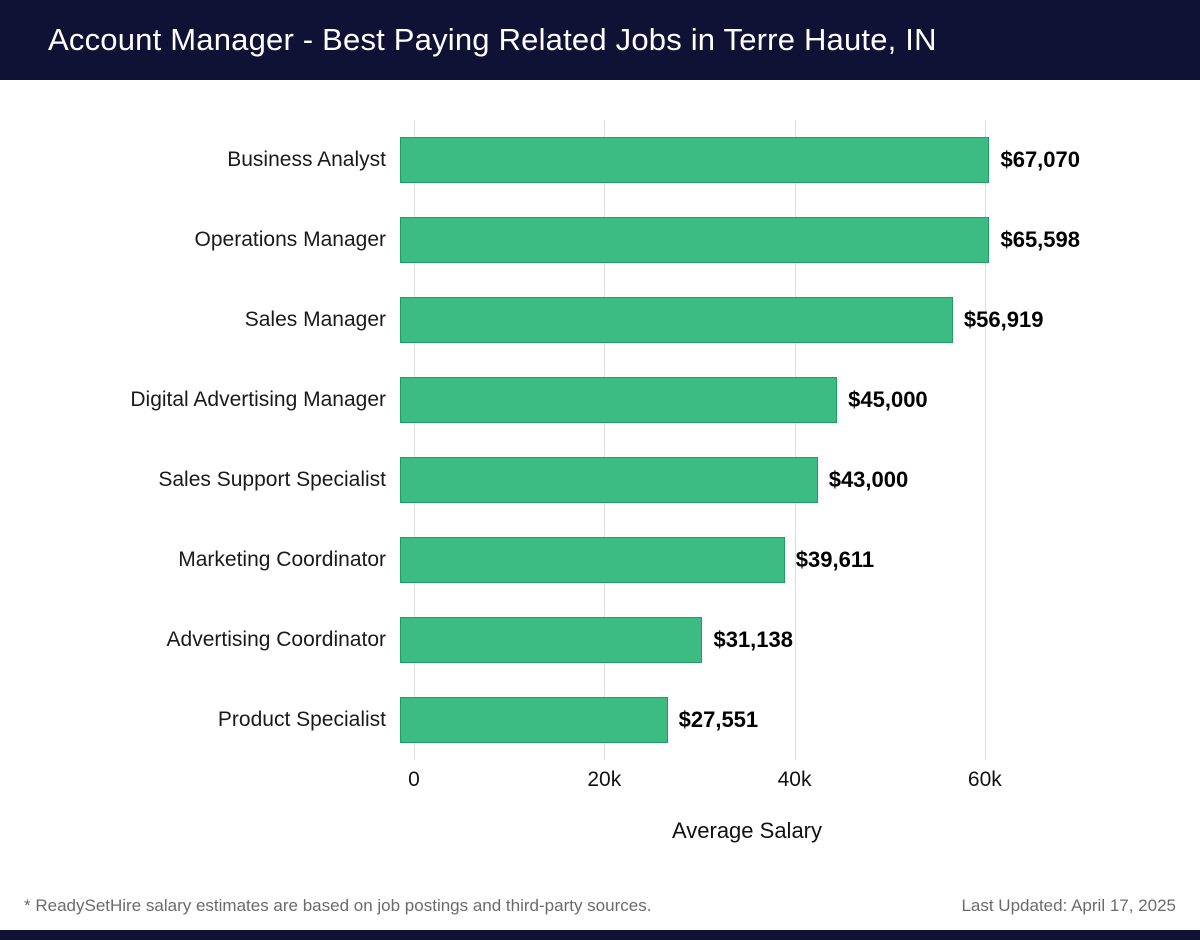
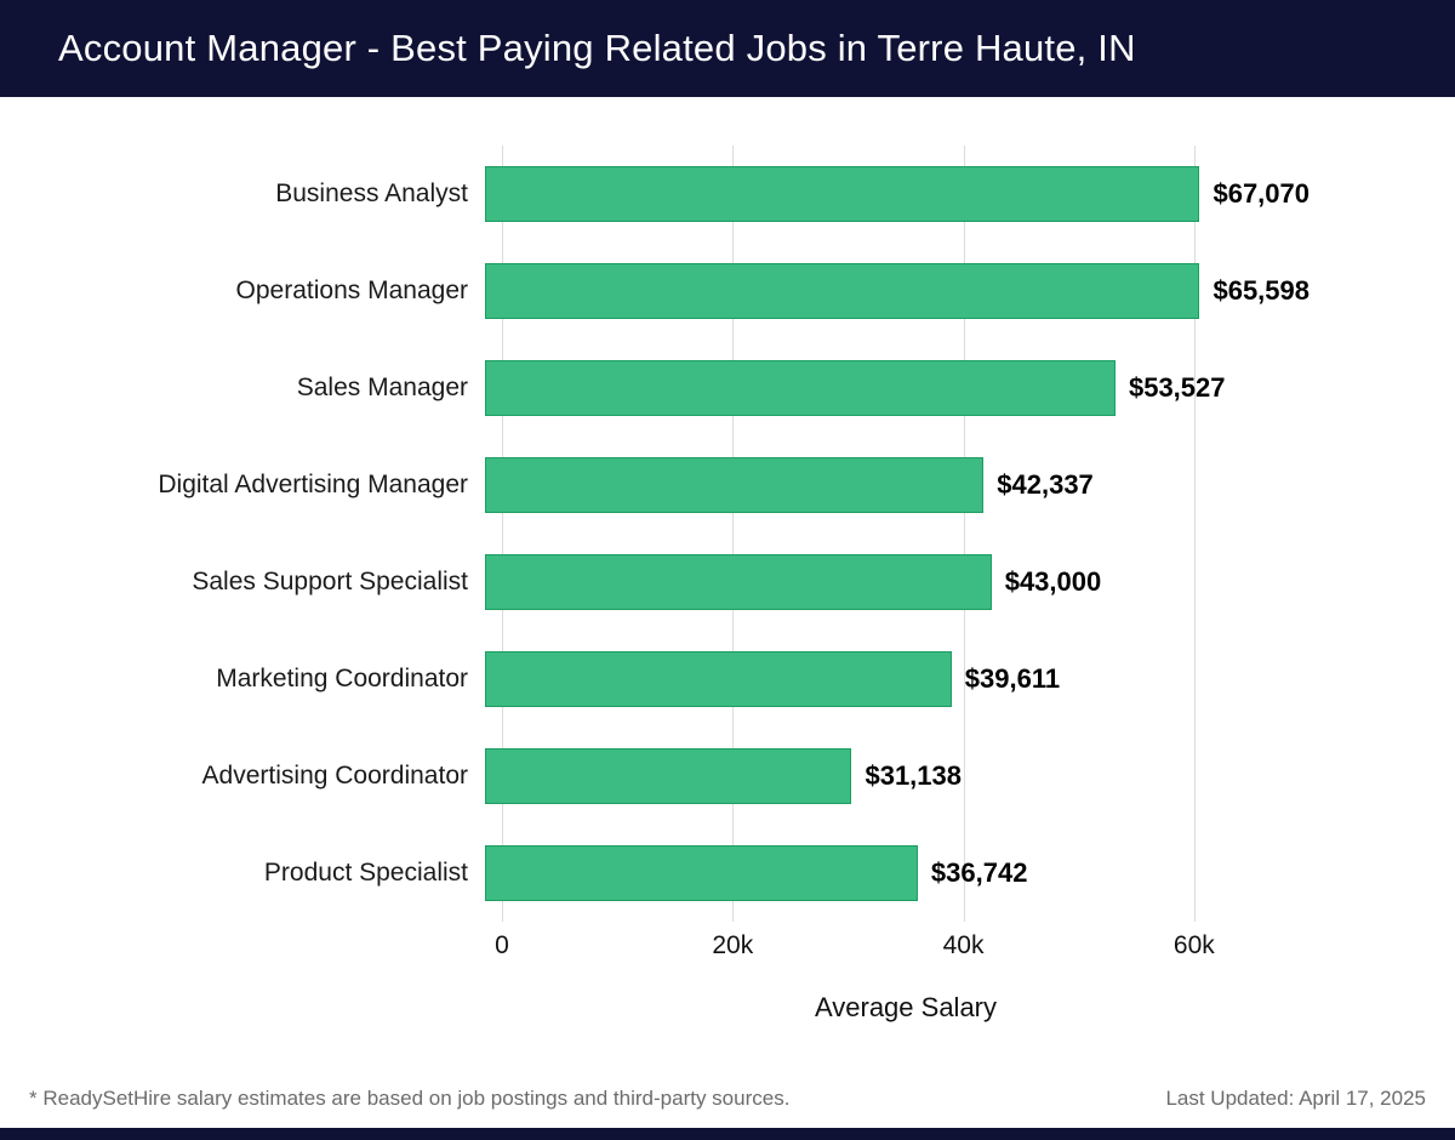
Sales Manager: $56,919 -> $53,527
Digital Advertising Manager: $45,000 -> $42,337
Product Specialist: $27,551 -> $36,742
